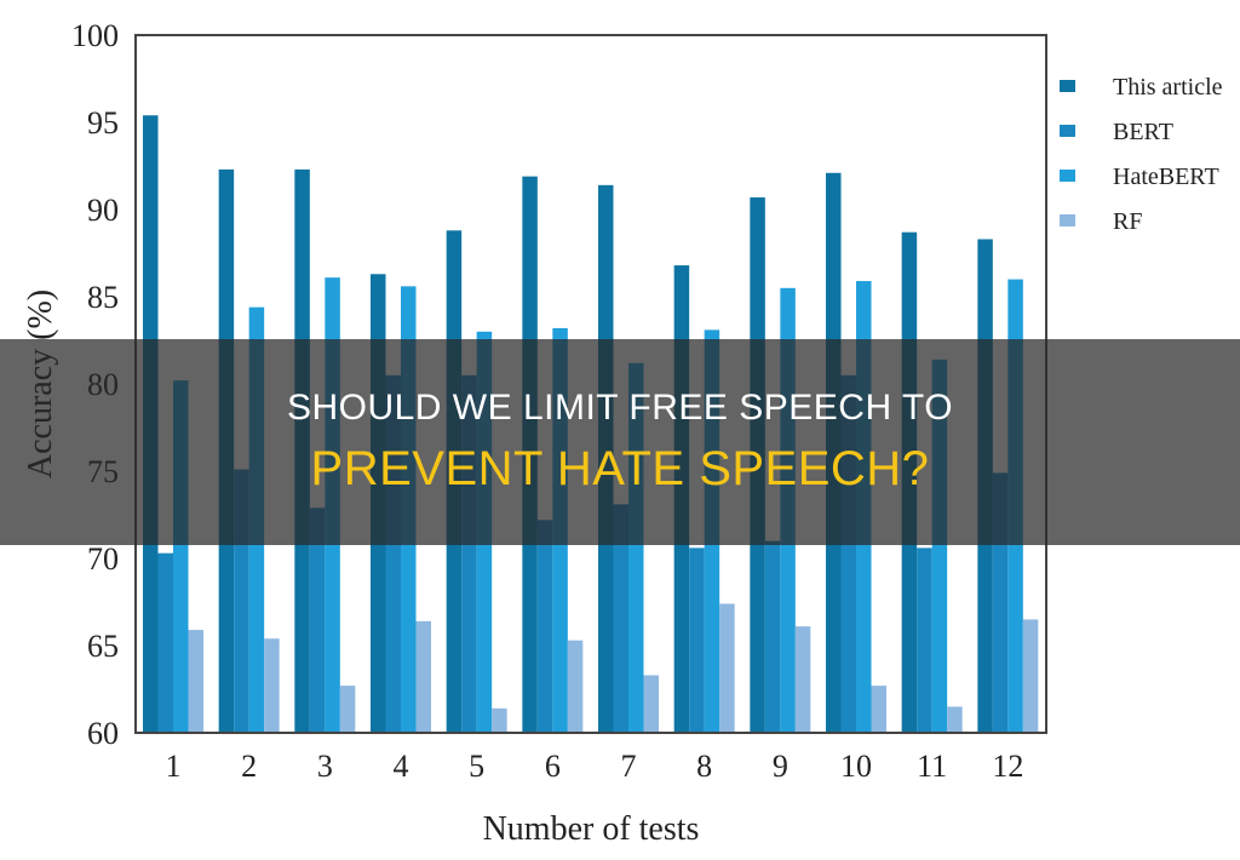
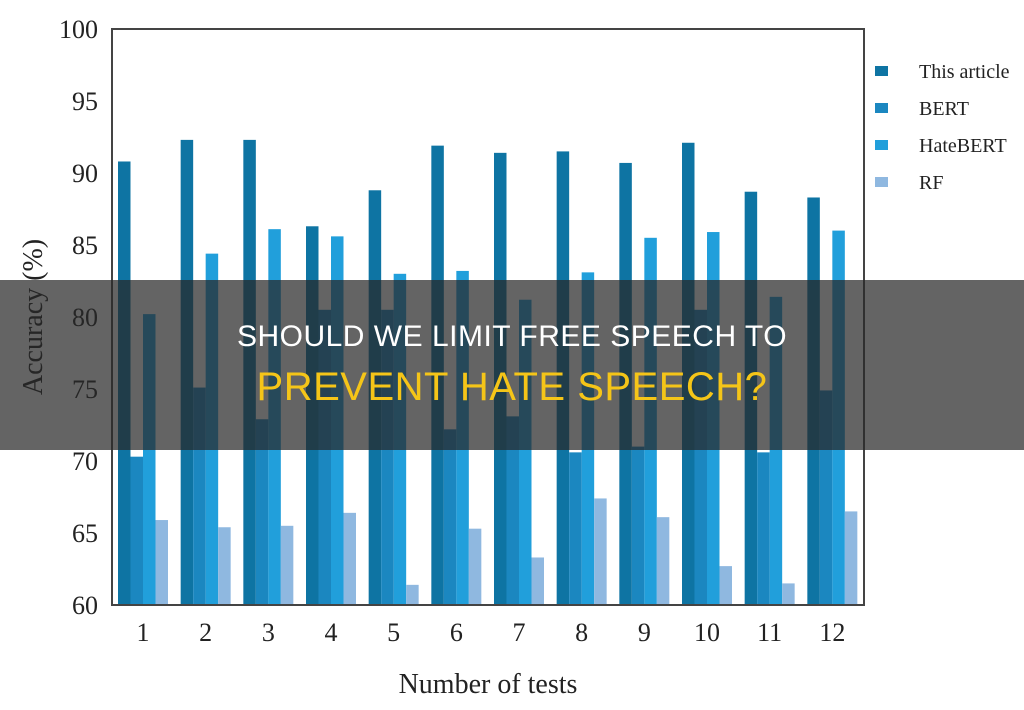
This article/1: 95.4 -> 90.8
RF/3: 62.7 -> 65.5
This article/8: 86.8 -> 91.5
